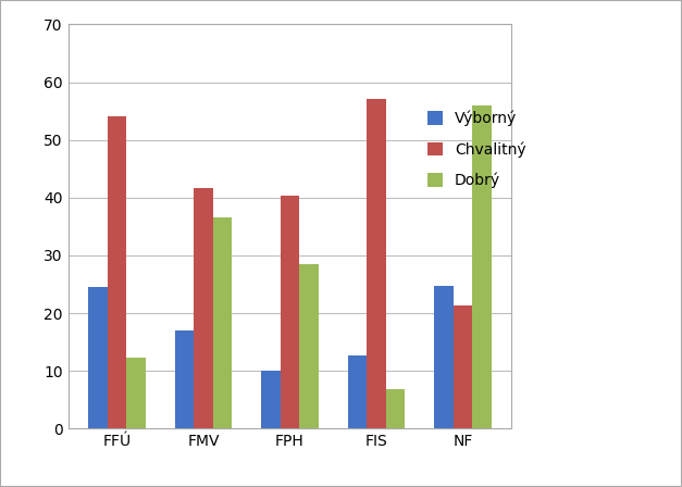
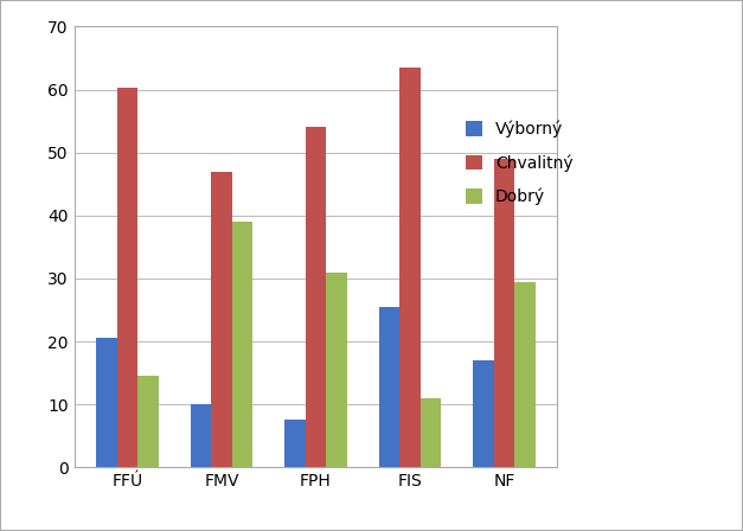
Výborný/FFÚ: 24.6 -> 20.5
Chvalitný/FFÚ: 54.0 -> 60.3
Dobrý/FFÚ: 12.2 -> 14.5
Výborný/FMV: 17.0 -> 10.0
Chvalitný/FMV: 41.6 -> 47.0
Dobrý/FMV: 36.6 -> 39.0
Výborný/FPH: 10.0 -> 7.5
Chvalitný/FPH: 40.4 -> 54.0
Dobrý/FPH: 28.4 -> 31.0
Výborný/FIS: 12.6 -> 25.5
Chvalitný/FIS: 57.0 -> 63.5
Dobrý/FIS: 6.8 -> 11.0
Výborný/NF: 24.8 -> 17.0
Chvalitný/NF: 21.4 -> 49.0
Dobrý/NF: 56.0 -> 29.5
